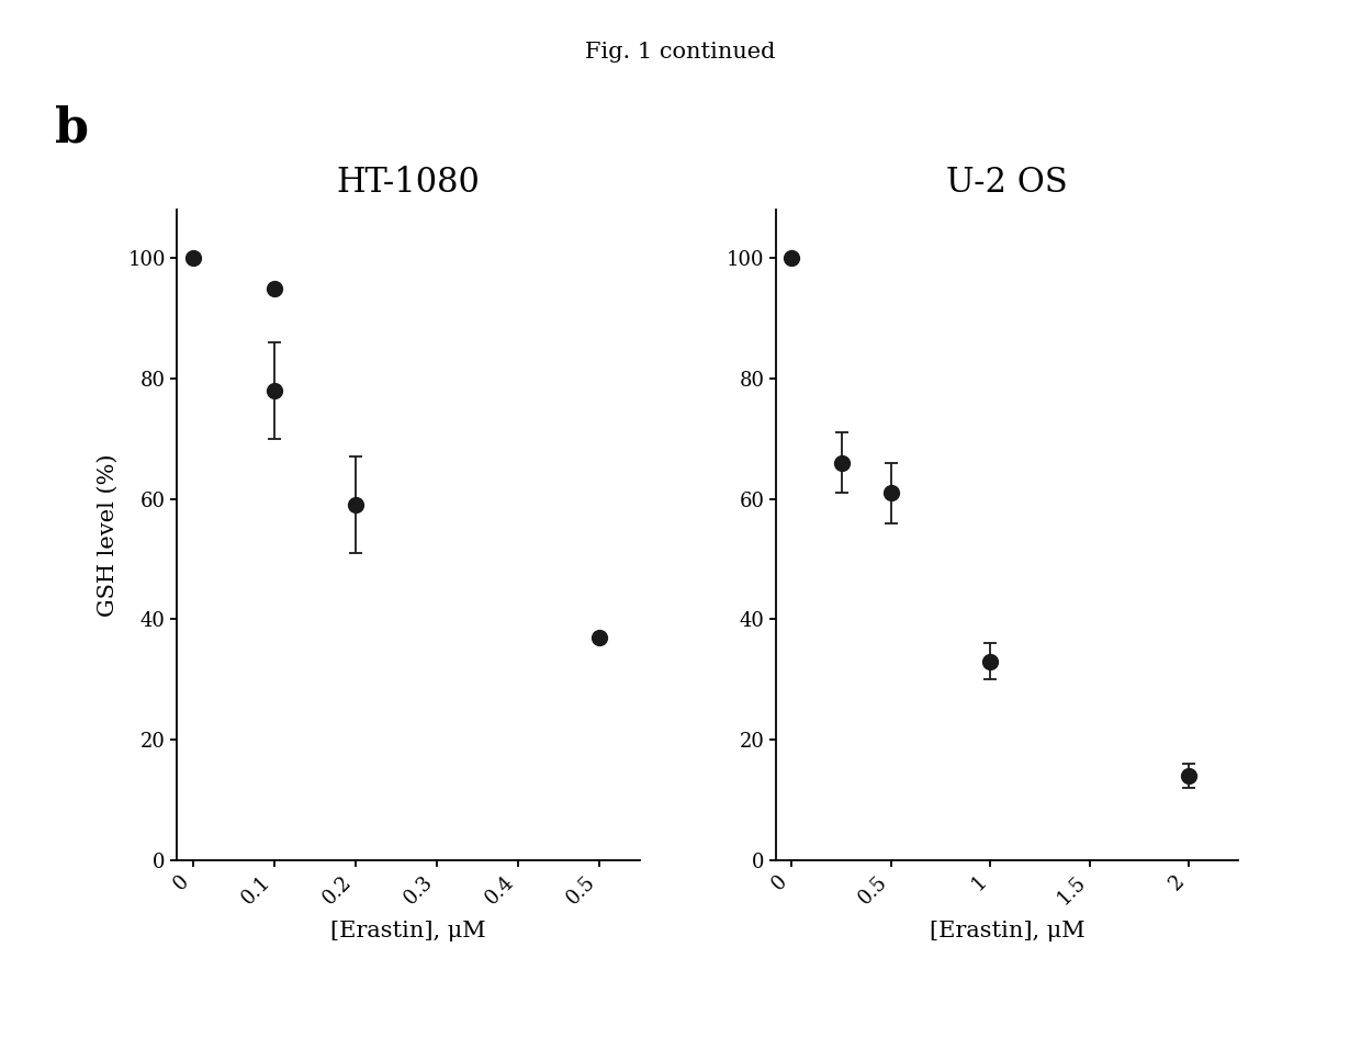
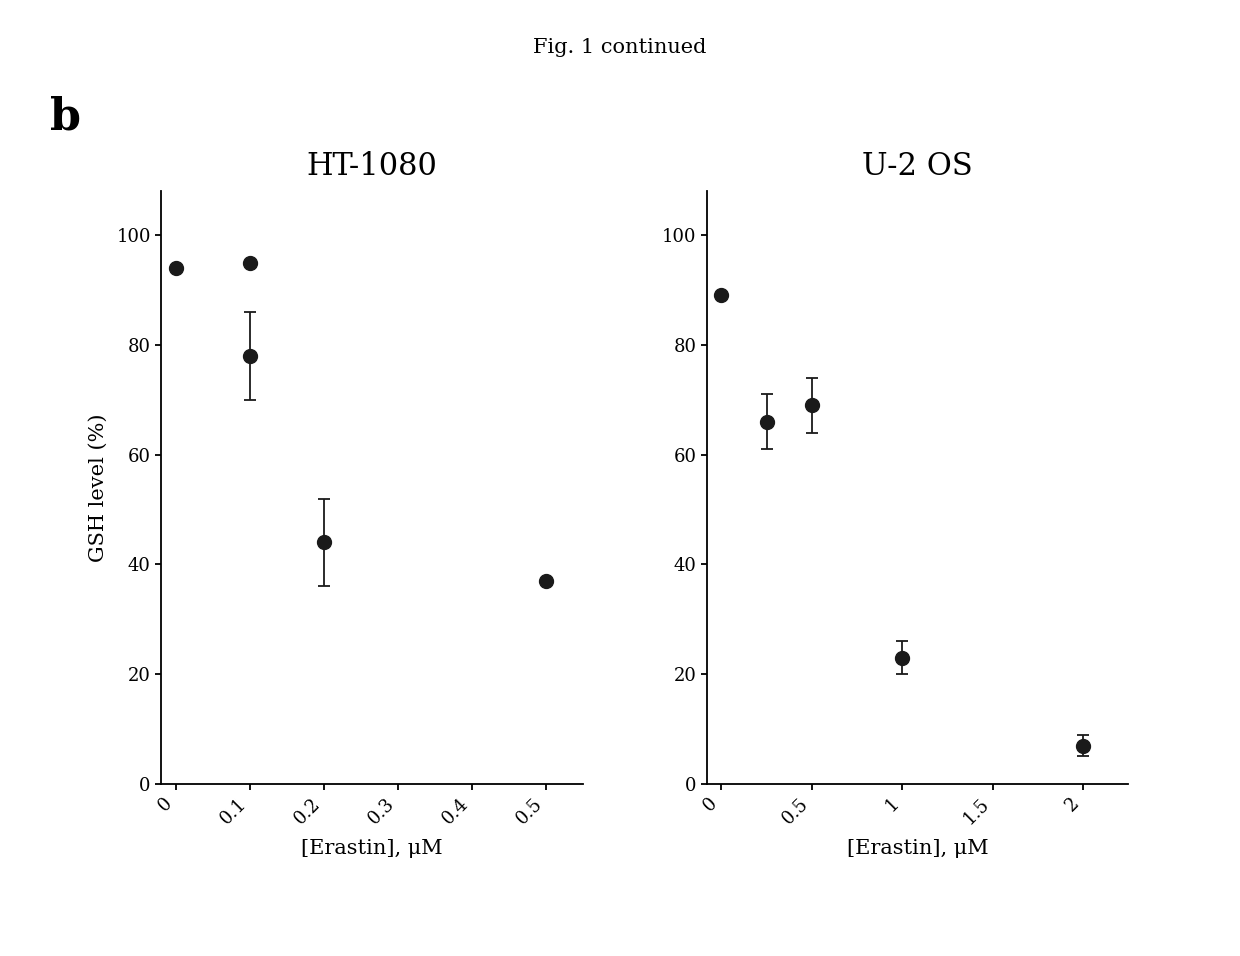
HT-1080/0: 100 -> 94
HT-1080/0.2: 59 -> 44
U-2 OS/0: 100 -> 89
U-2 OS/0.5: 61 -> 69
U-2 OS/1: 33 -> 23
U-2 OS/2: 14 -> 7
